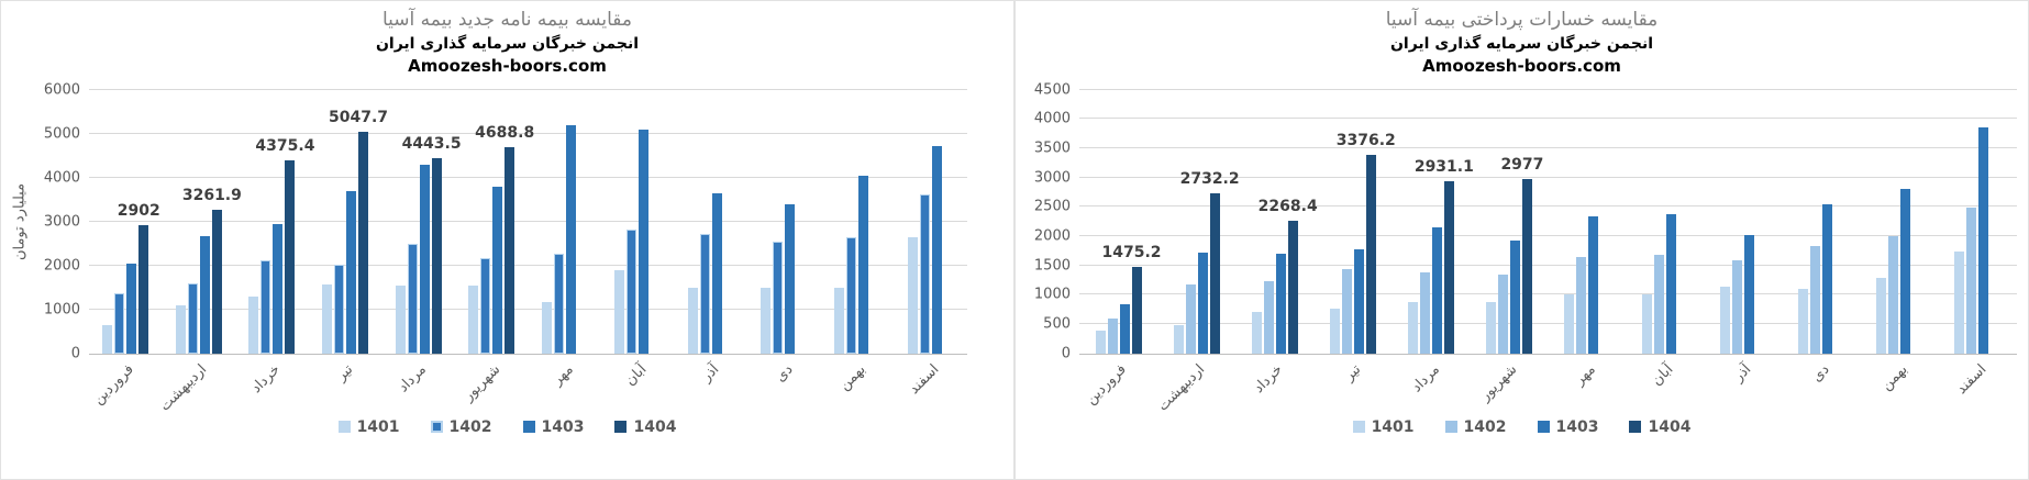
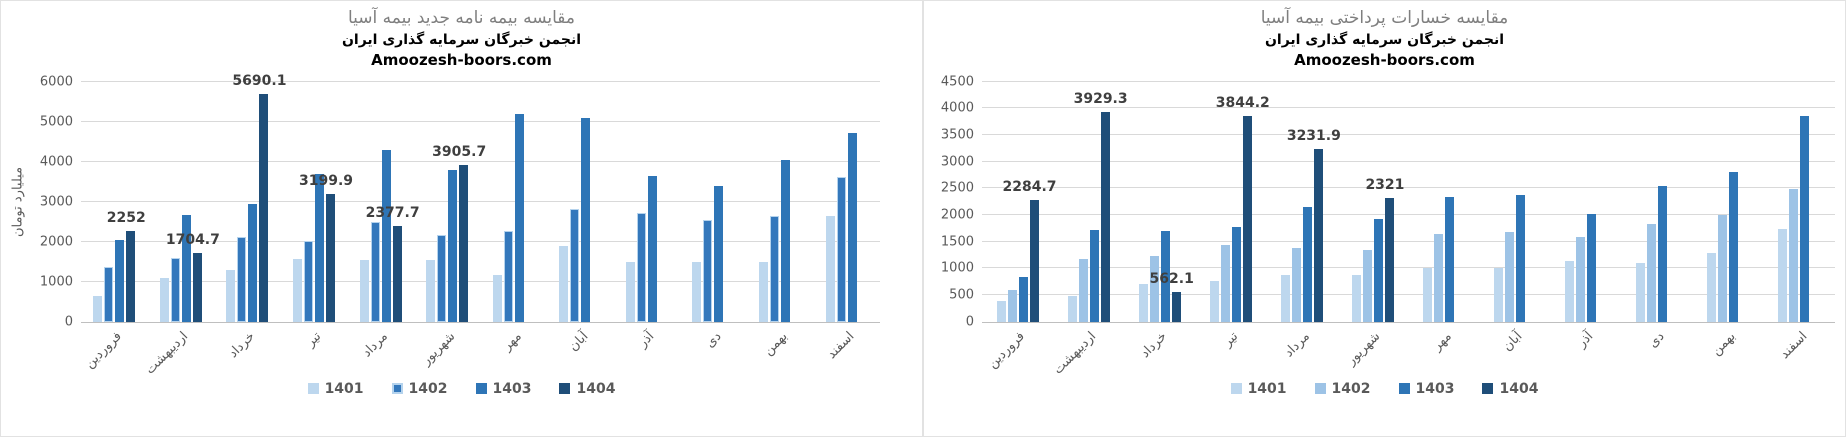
مقایسه بیمه نامه جدید بیمه آسیا/1404/فروردین: 2902 -> 2252
مقایسه بیمه نامه جدید بیمه آسیا/1404/اردیبهشت: 3261.9 -> 1704.7
مقایسه بیمه نامه جدید بیمه آسیا/1404/خرداد: 4375.4 -> 5690.1
مقایسه بیمه نامه جدید بیمه آسیا/1404/تیر: 5047.7 -> 3199.9
مقایسه بیمه نامه جدید بیمه آسیا/1404/مرداد: 4443.5 -> 2377.7
مقایسه بیمه نامه جدید بیمه آسیا/1404/شهریور: 4688.8 -> 3905.7
مقایسه خسارات پرداختی بیمه آسیا/1404/فروردین: 1475.2 -> 2284.7
مقایسه خسارات پرداختی بیمه آسیا/1404/اردیبهشت: 2732.2 -> 3929.3
مقایسه خسارات پرداختی بیمه آسیا/1404/خرداد: 2268.4 -> 562.1
مقایسه خسارات پرداختی بیمه آسیا/1404/تیر: 3376.2 -> 3844.2
مقایسه خسارات پرداختی بیمه آسیا/1404/مرداد: 2931.1 -> 3231.9
مقایسه خسارات پرداختی بیمه آسیا/1404/شهریور: 2977 -> 2321
